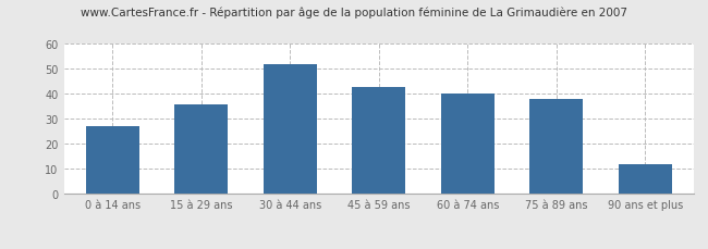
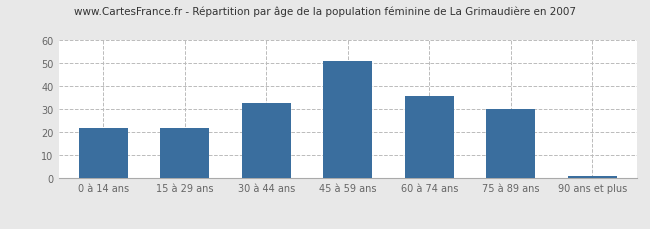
0 à 14 ans: 27 -> 22
15 à 29 ans: 36 -> 22
30 à 44 ans: 52 -> 33
45 à 59 ans: 43 -> 51
60 à 74 ans: 40 -> 36
75 à 89 ans: 38 -> 30
90 ans et plus: 12 -> 1
